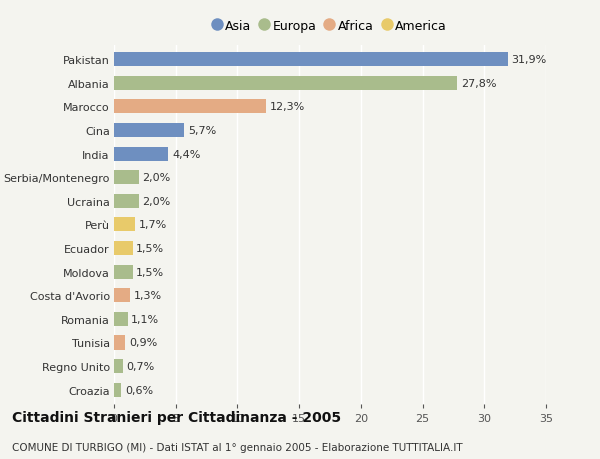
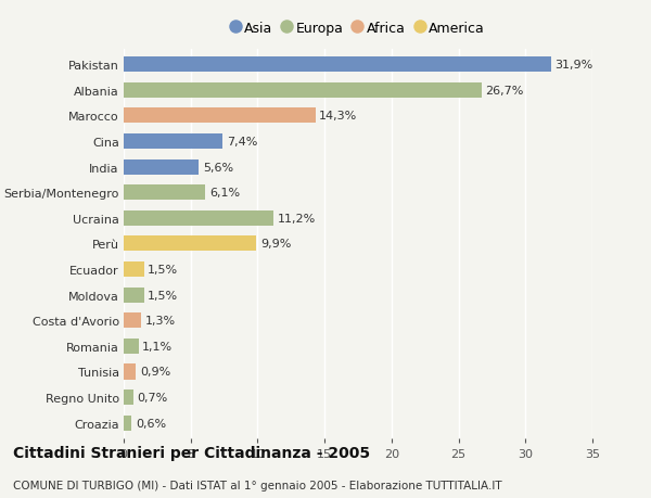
Albania: 27,8% -> 26,7%
Marocco: 12,3% -> 14,3%
Cina: 5,7% -> 7,4%
India: 4,4% -> 5,6%
Serbia/Montenegro: 2,0% -> 6,1%
Ucraina: 2,0% -> 11,2%
Perù: 1,7% -> 9,9%
